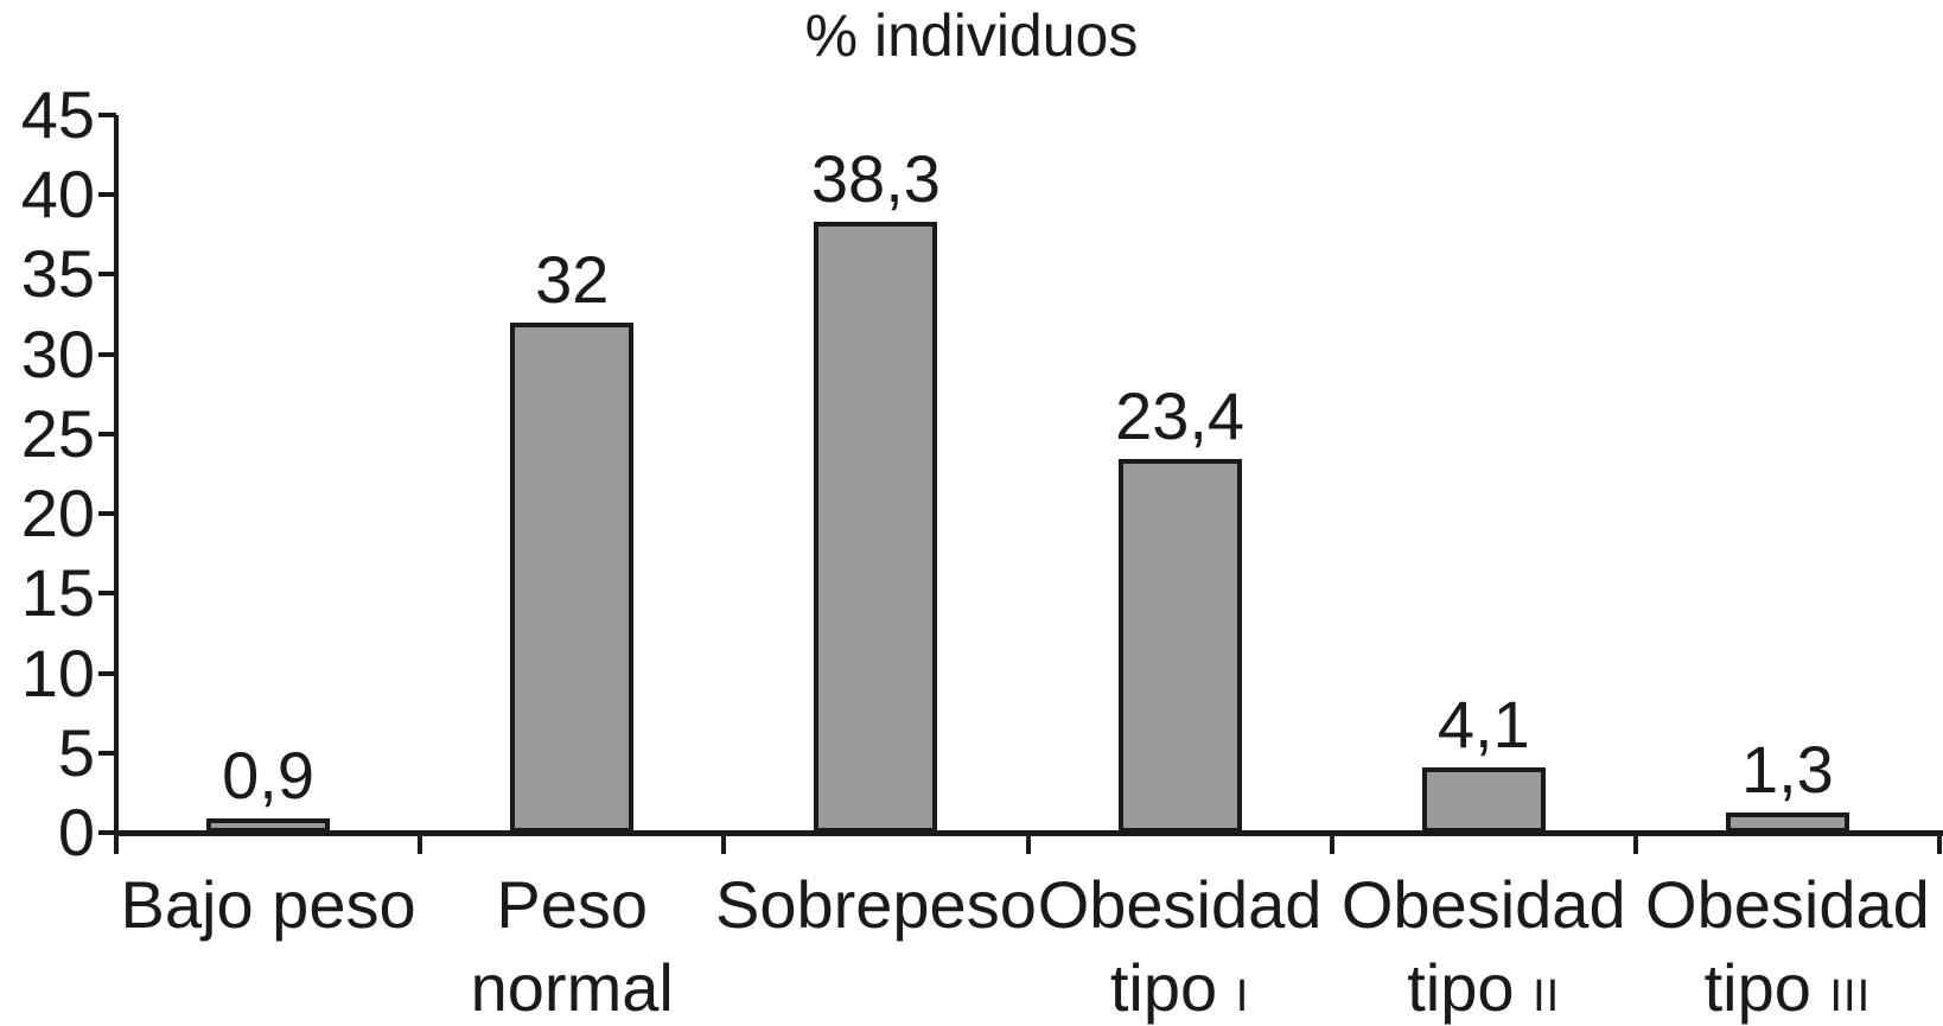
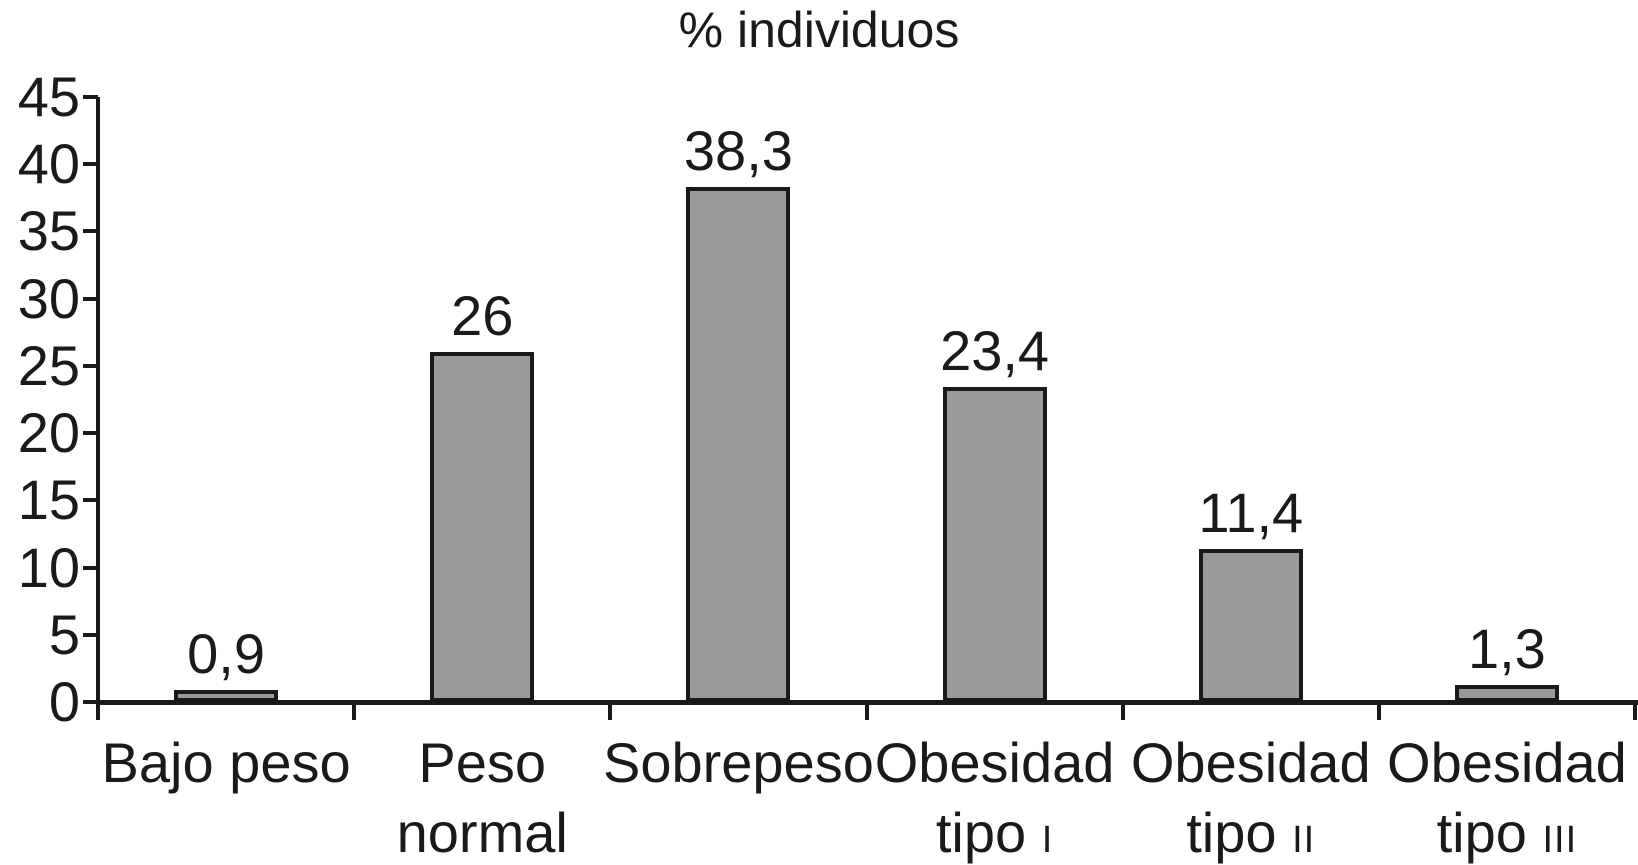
Peso normal: 32 -> 26
Obesidad tipo II: 4,1 -> 11,4
